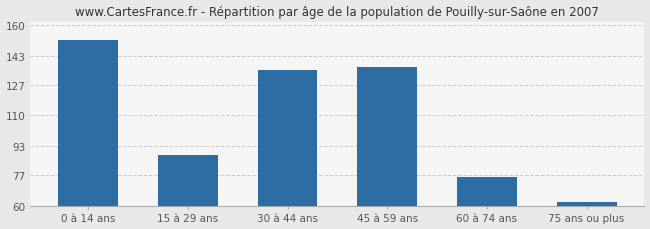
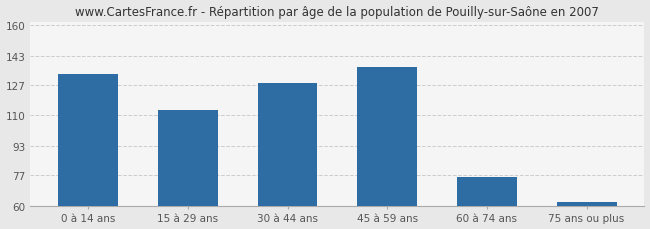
0 à 14 ans: 152 -> 133
15 à 29 ans: 88 -> 113
30 à 44 ans: 135 -> 128
